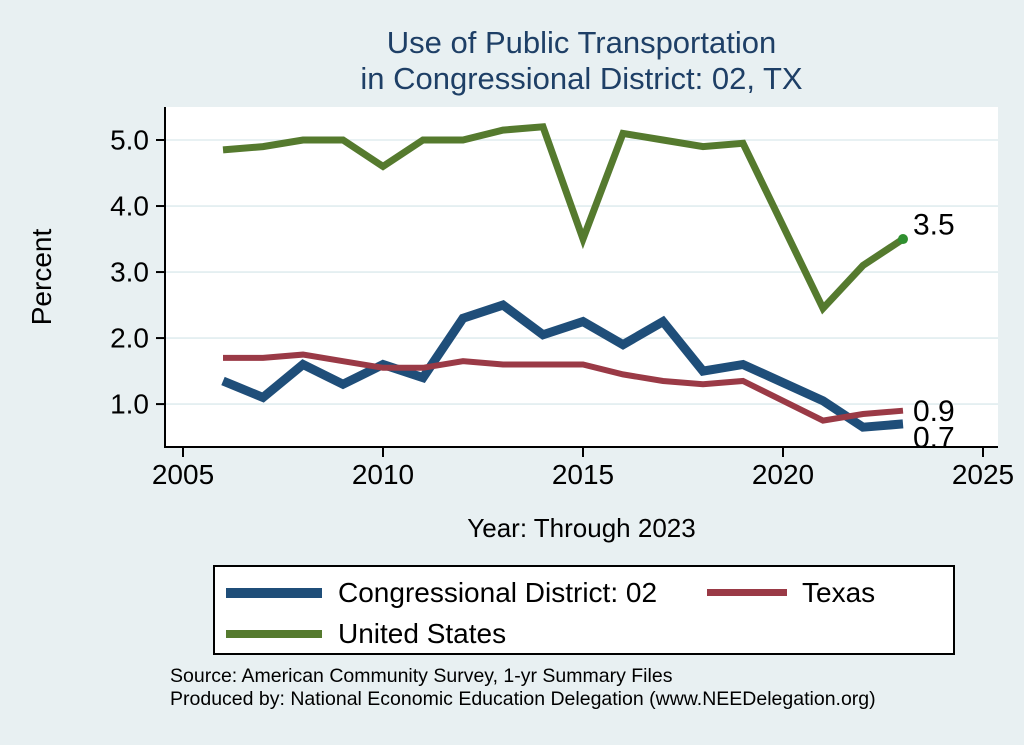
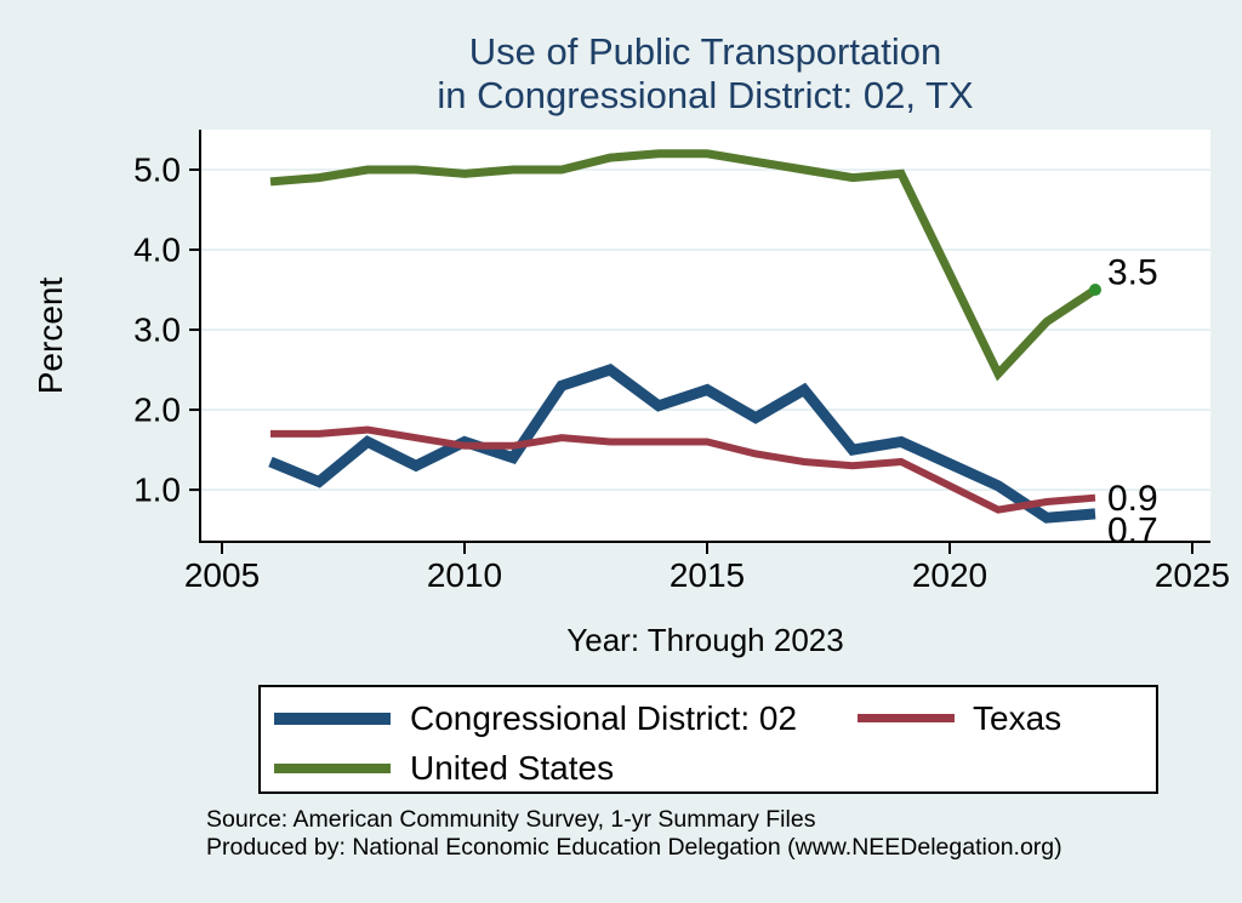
United States/2010: 4.6 -> 5.0
United States/2015: 3.5 -> 5.2
